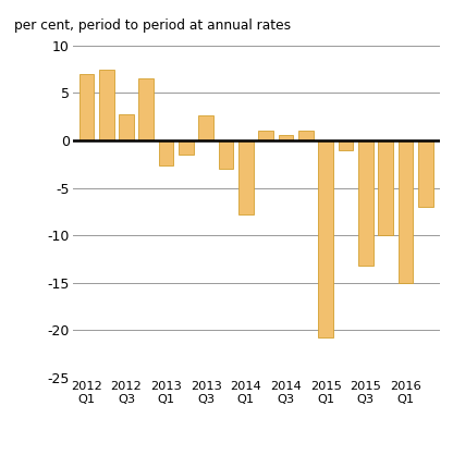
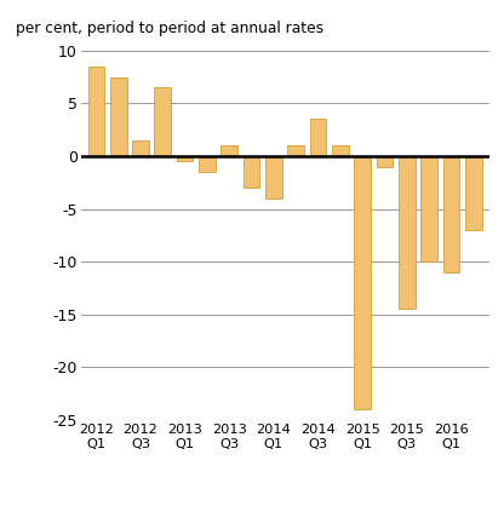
2012 Q1: 7.0 -> 8.5
2012 Q3: 2.8 -> 1.5
2013 Q1: -2.6 -> -0.5
2013 Q3: 2.6 -> 1.0
2014 Q1: -7.8 -> -4.0
2014 Q3: 0.6 -> 3.5
2015 Q1: -20.8 -> -24.0
2015 Q3: -13.2 -> -14.5
2016 Q1: -15.0 -> -11.0
